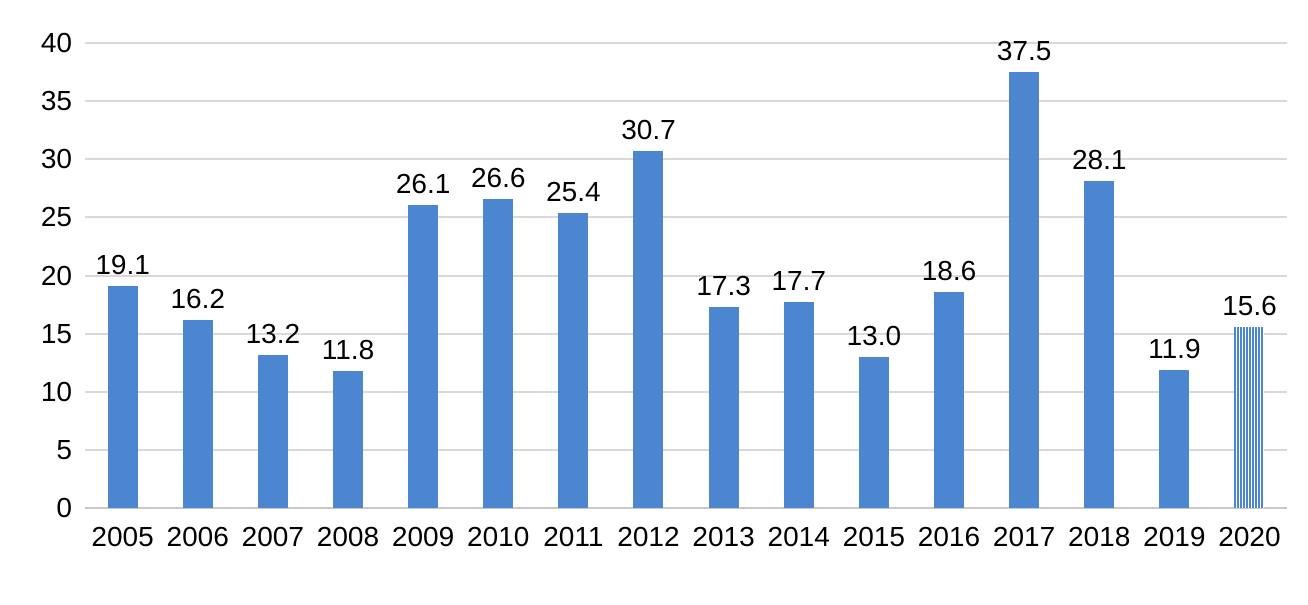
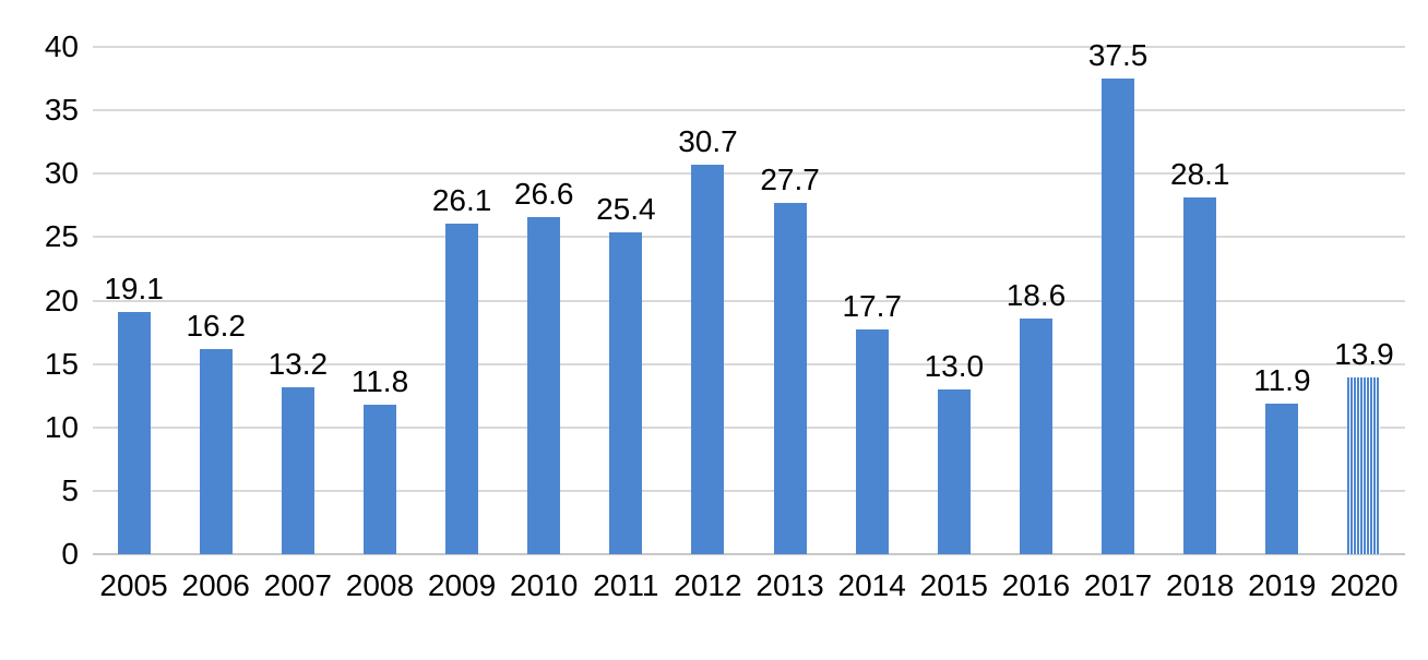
2013: 17.3 -> 27.7
2020: 15.6 -> 13.9
